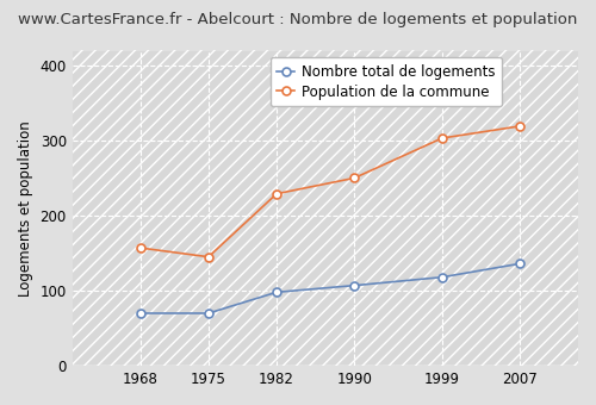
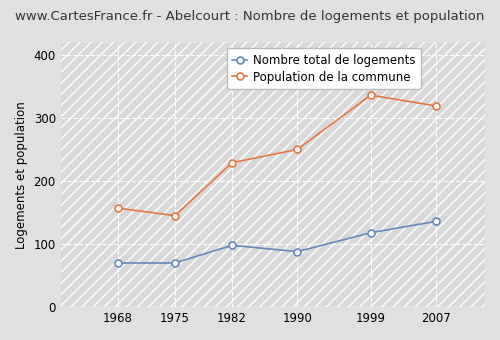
Nombre total de logements/1990: 107 -> 88
Population de la commune/1999: 303 -> 336
